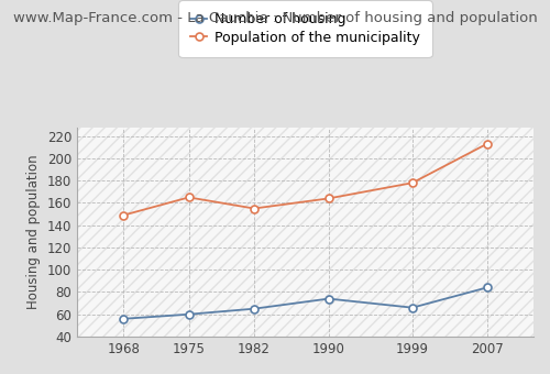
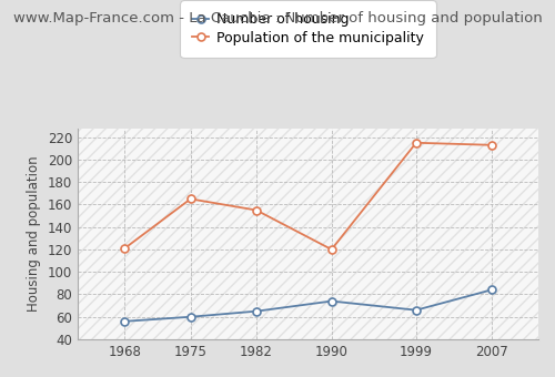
Population of the municipality/1968: 149 -> 121
Population of the municipality/1990: 164 -> 120
Population of the municipality/1999: 178 -> 215
